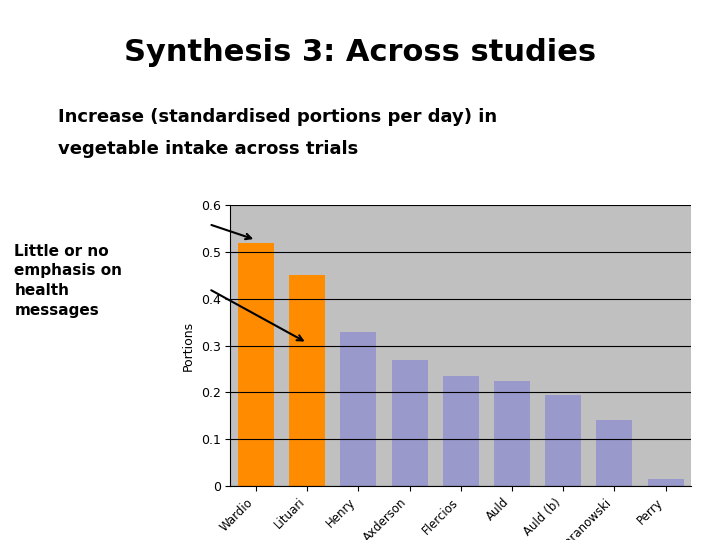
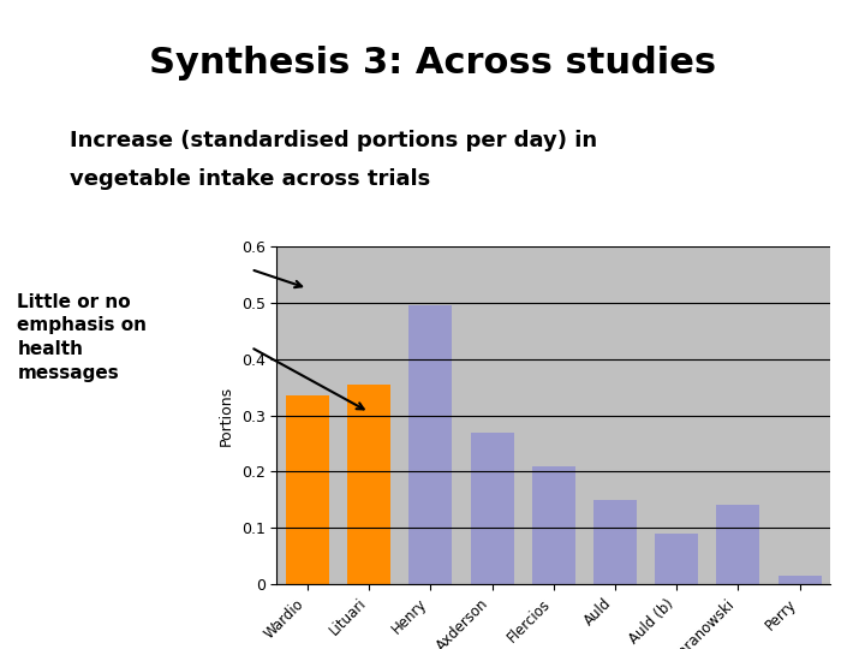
Wardio: 0.520 -> 0.335
Lituari: 0.450 -> 0.355
Henry: 0.330 -> 0.495
Flercios: 0.235 -> 0.210
Auld: 0.225 -> 0.150
Auld (b): 0.195 -> 0.090
